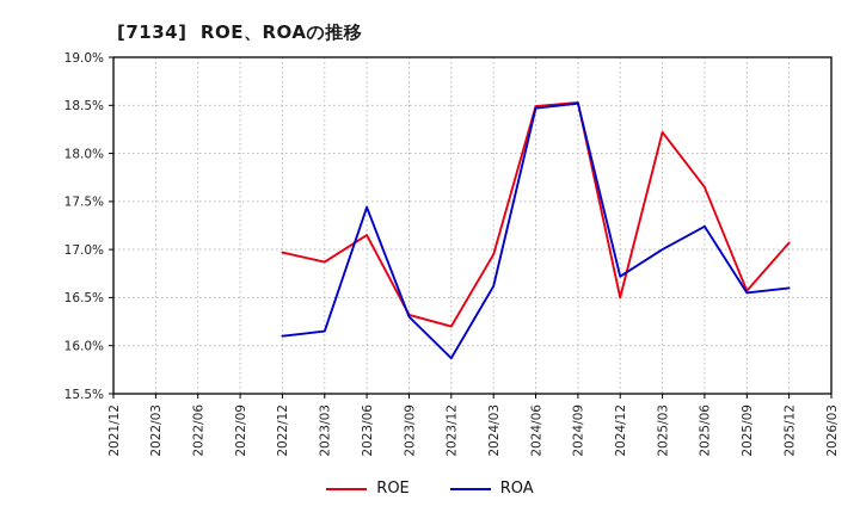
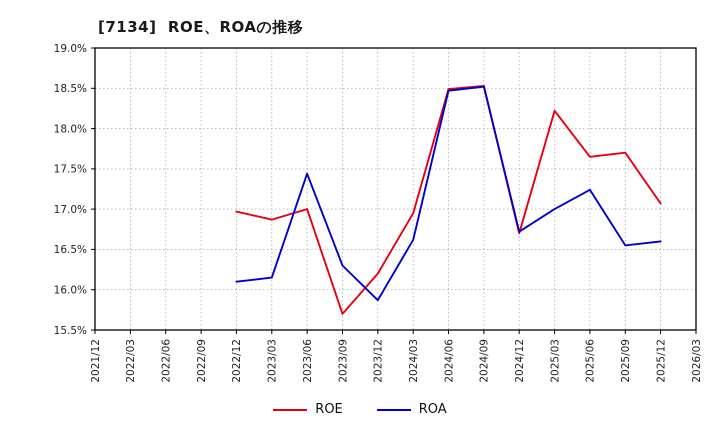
ROE/2023/06: 17.1% -> 17.0%
ROE/2023/09: 16.3% -> 15.7%
ROE/2024/12: 16.5% -> 16.7%
ROE/2025/09: 16.6% -> 17.7%
